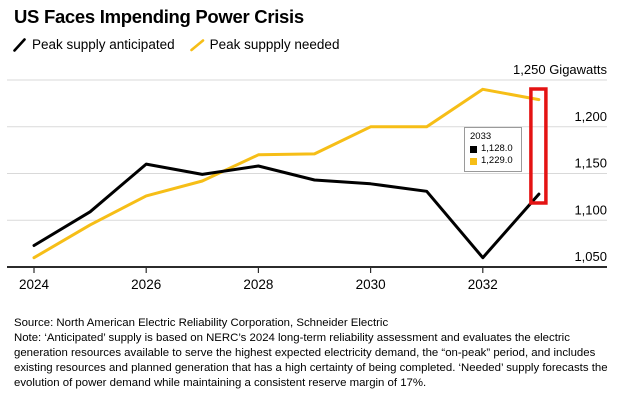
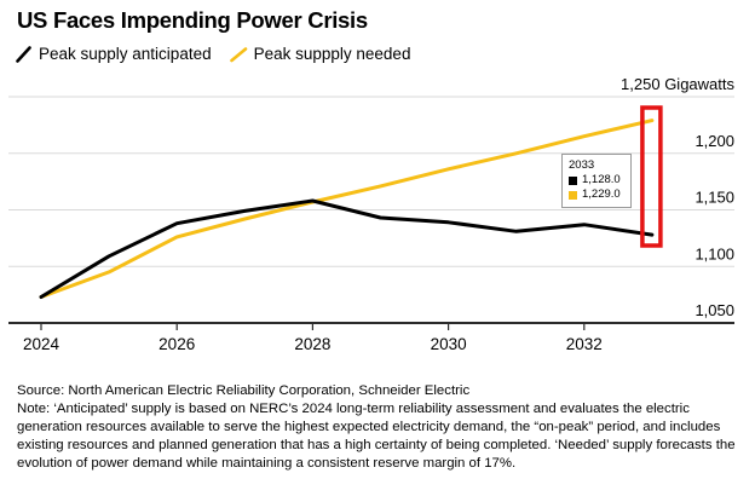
Peak suppply needed/2024: 1060 -> 1070
Peak supply anticipated/2026: 1160 -> 1140
Peak suppply needed/2028: 1170 -> 1160
Peak suppply needed/2030: 1200 -> 1190
Peak supply anticipated/2032: 1060 -> 1140
Peak suppply needed/2032: 1240 -> 1220
